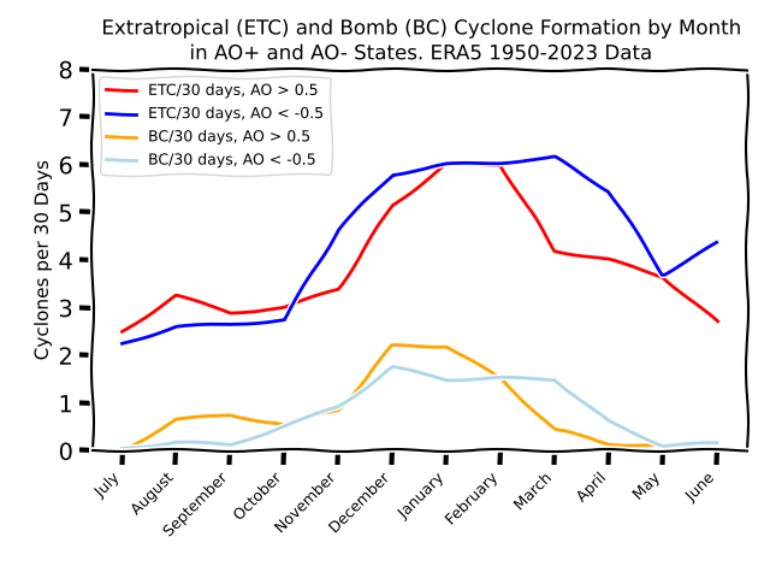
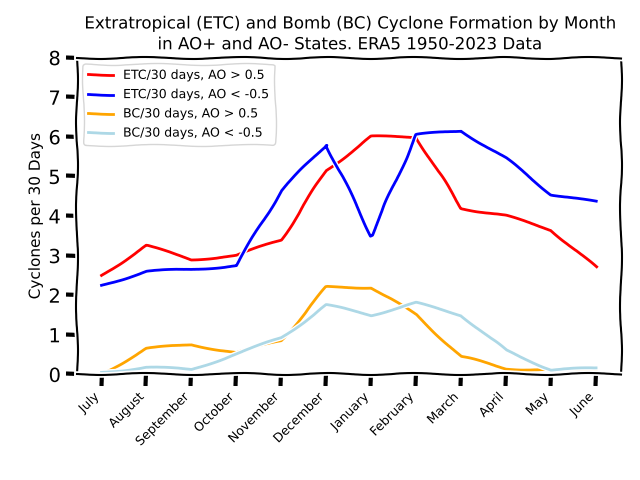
ETC/30 days, AO < -0.5/January: 6.00 -> 3.50
BC/30 days, AO < -0.5/February: 1.52 -> 1.80
ETC/30 days, AO < -0.5/May: 3.70 -> 4.55
